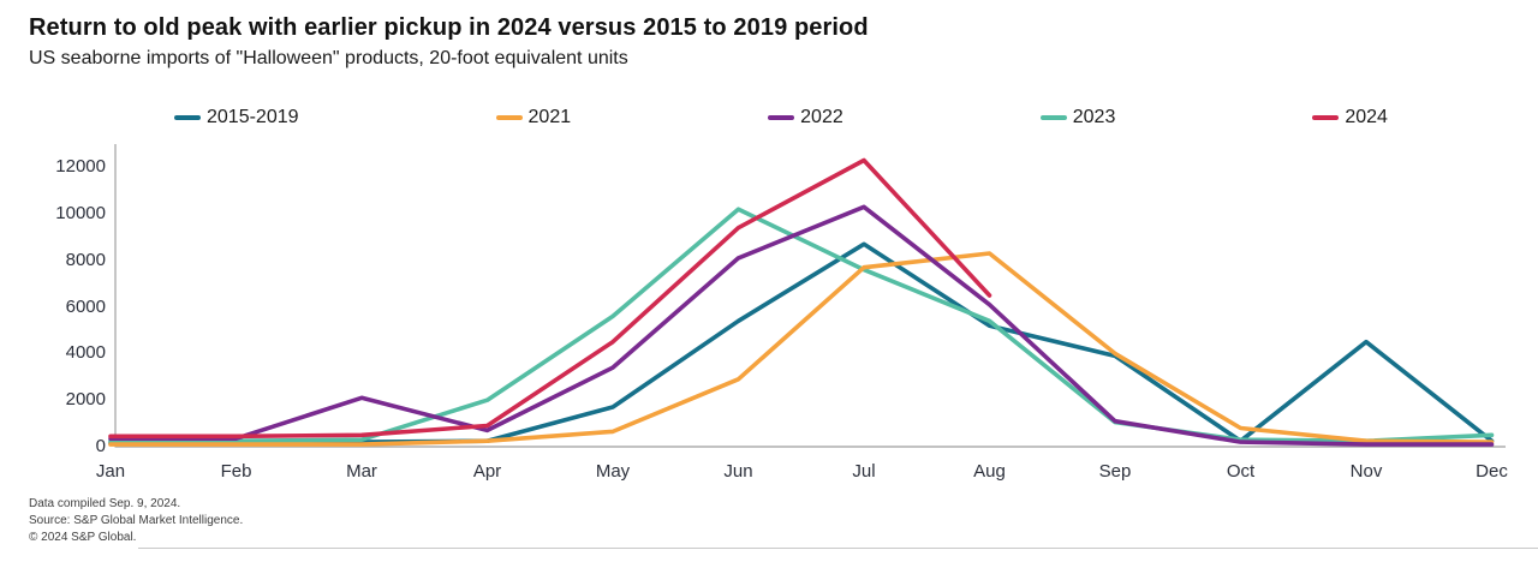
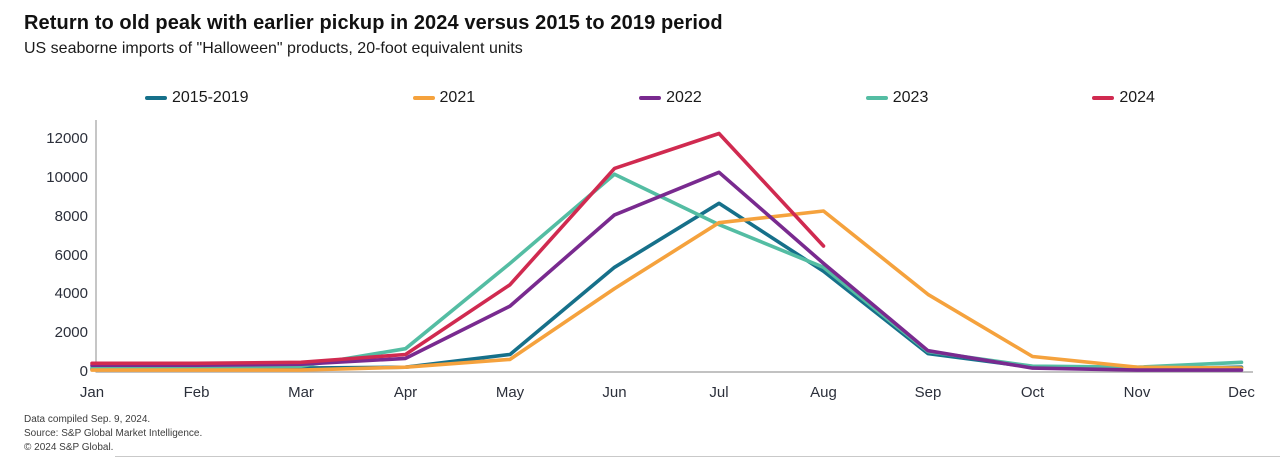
2022/Mar: 2100 -> 400
2023/Apr: 2000 -> 1200
2015-2019/May: 1700 -> 900
2021/Jun: 2900 -> 4300
2024/Jun: 9400 -> 10500
2022/Aug: 6100 -> 5600
2015-2019/Sep: 3900 -> 1000
2015-2019/Nov: 4500 -> 200
